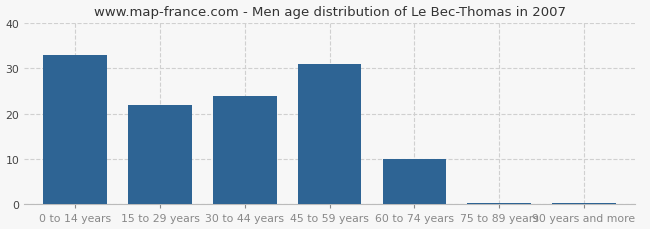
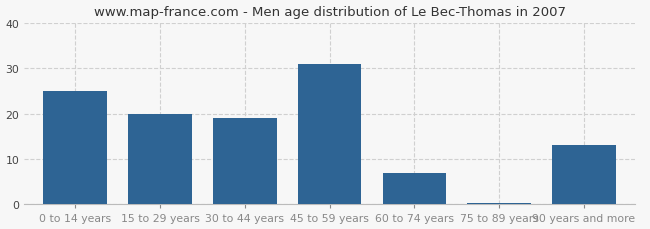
0 to 14 years: 33.0 -> 25.0
15 to 29 years: 22.0 -> 20.0
30 to 44 years: 24.0 -> 19.0
60 to 74 years: 10.0 -> 7.0
90 years and more: 0.4 -> 13.0
